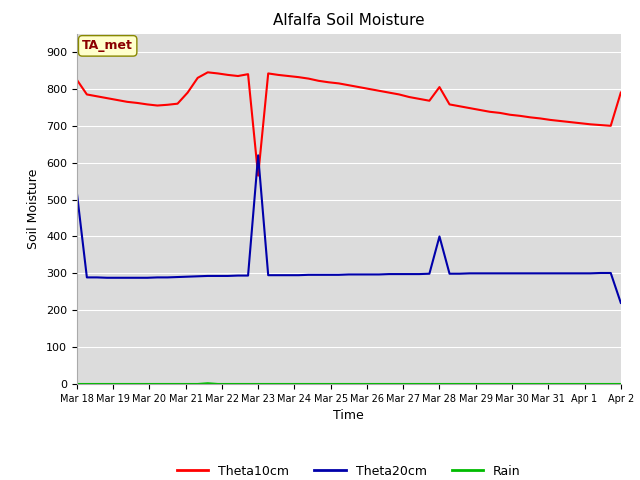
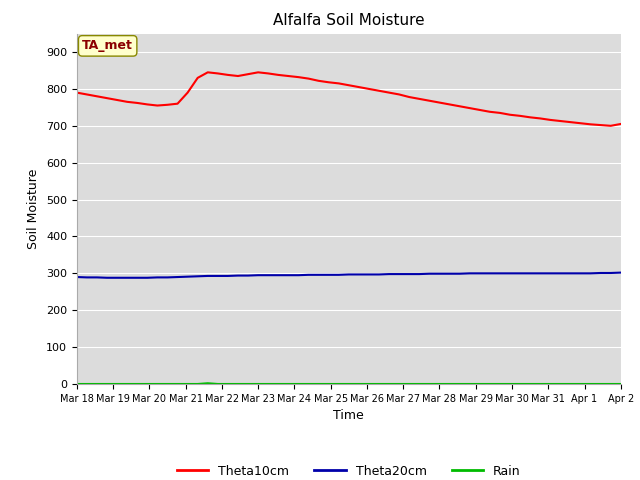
Theta10cm/Mar 18: 825 -> 790
Theta20cm/Mar 18: 520 -> 290
Theta10cm/Mar 23: 565 -> 845
Theta20cm/Mar 23: 620 -> 295
Theta10cm/Mar 28: 805 -> 763
Theta20cm/Mar 28: 400 -> 299
Theta10cm/Apr 2: 790 -> 705
Theta20cm/Apr 2: 220 -> 302
